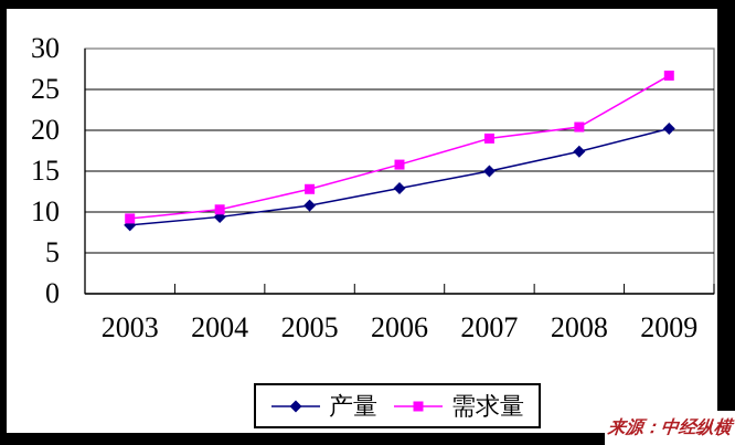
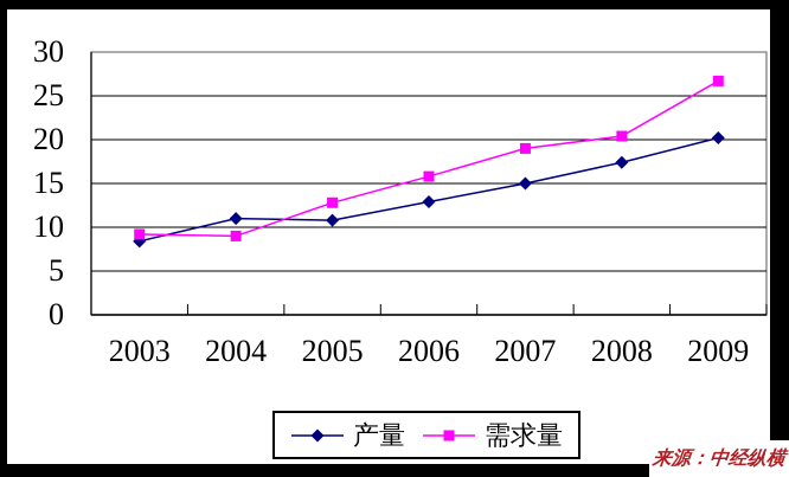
产量/2004: 9 -> 11
需求量/2004: 10 -> 9
